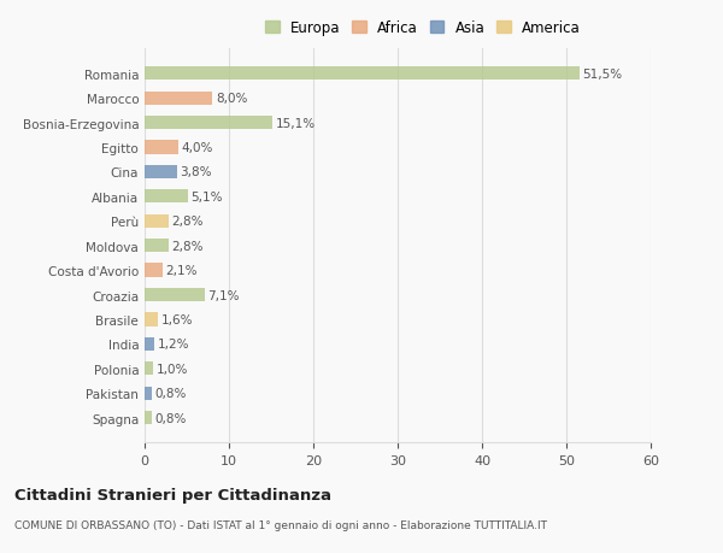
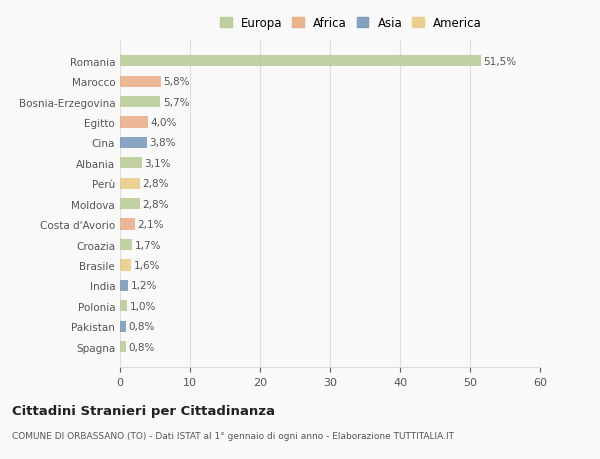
Marocco: 8,0% -> 5,8%
Bosnia-Erzegovina: 15,1% -> 5,7%
Albania: 5,1% -> 3,1%
Croazia: 7,1% -> 1,7%
